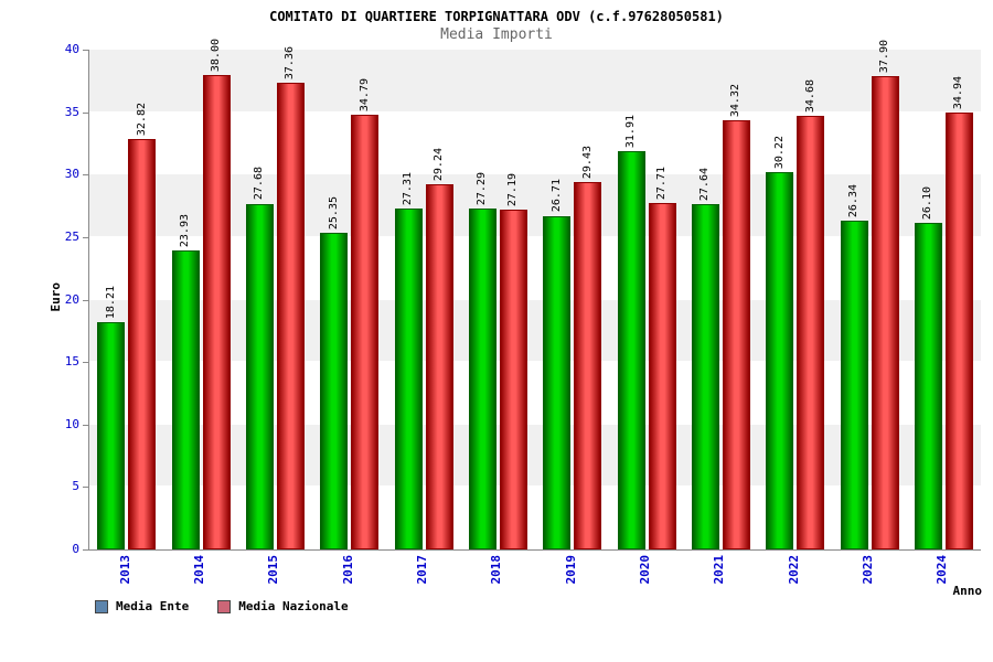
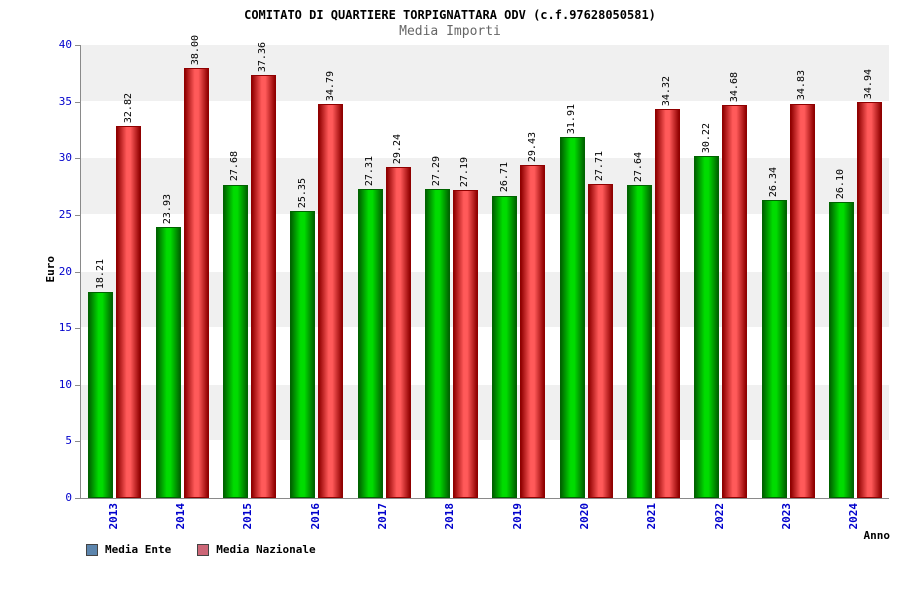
Media Nazionale/2023: 37.90 -> 34.83
